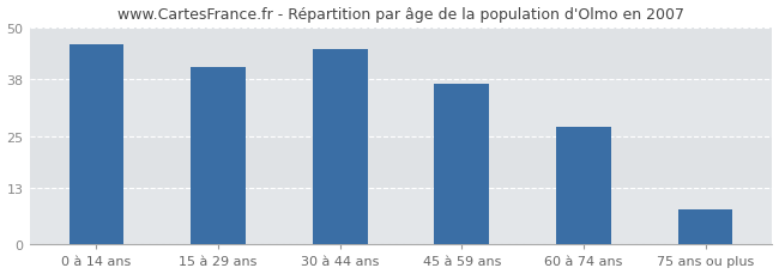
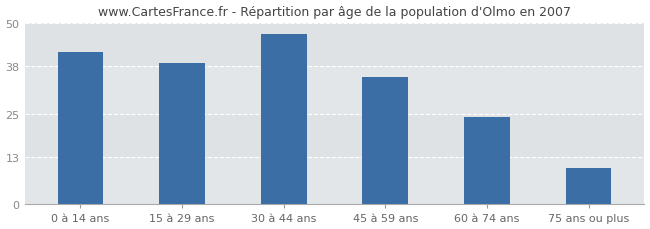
0 à 14 ans: 46 -> 42
15 à 29 ans: 41 -> 39
30 à 44 ans: 45 -> 47
45 à 59 ans: 37 -> 35
60 à 74 ans: 27 -> 24
75 ans ou plus: 8 -> 10
